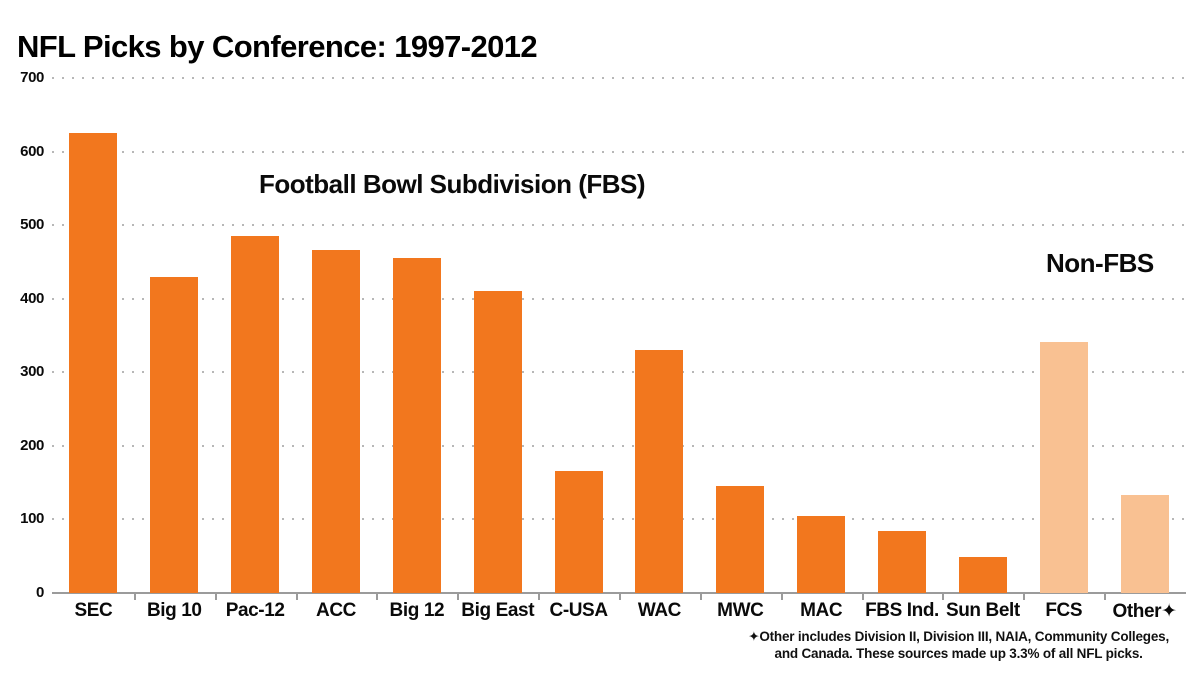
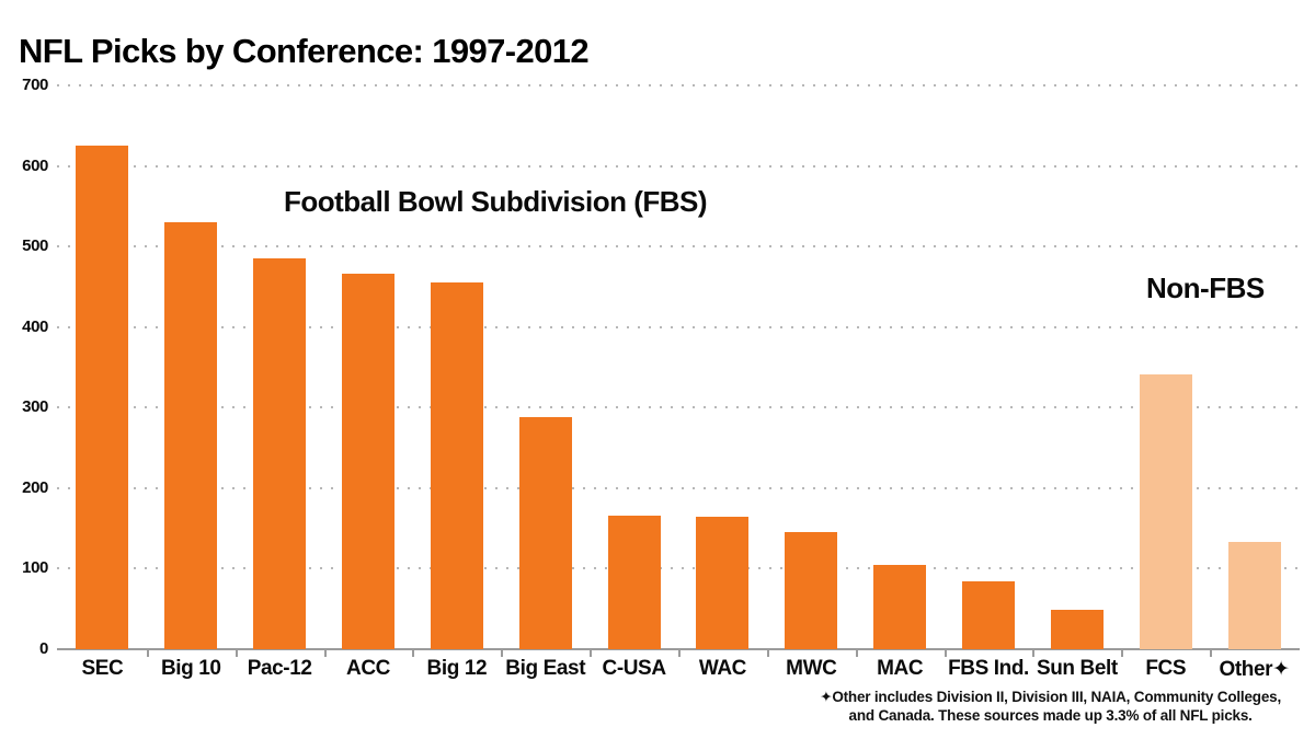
Big 10: 430 -> 530
Big East: 410 -> 290
WAC: 330 -> 160
